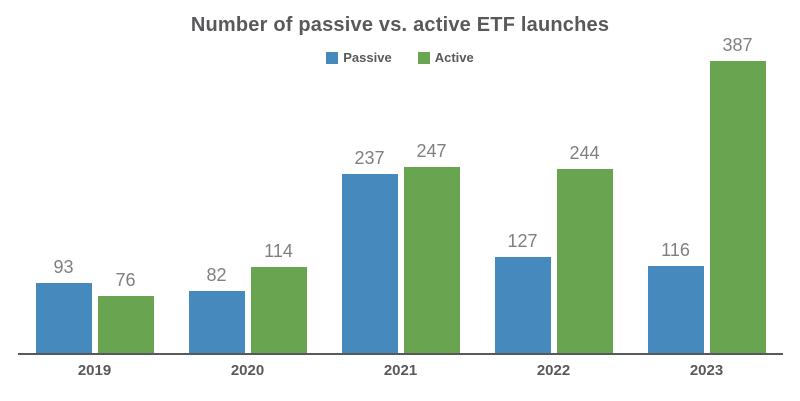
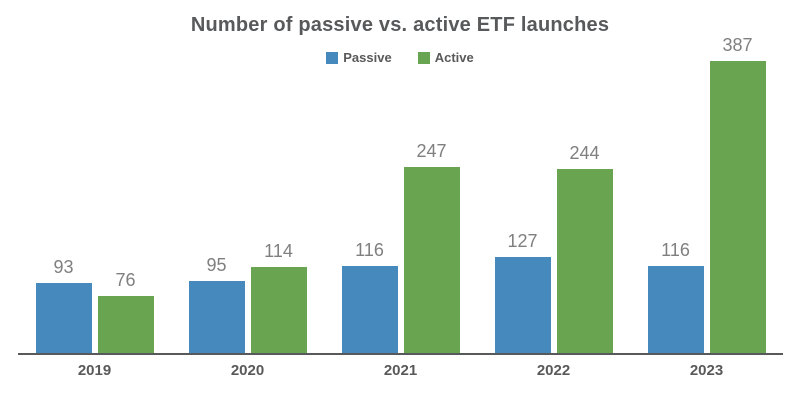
Passive/2020: 82 -> 95
Passive/2021: 237 -> 116
